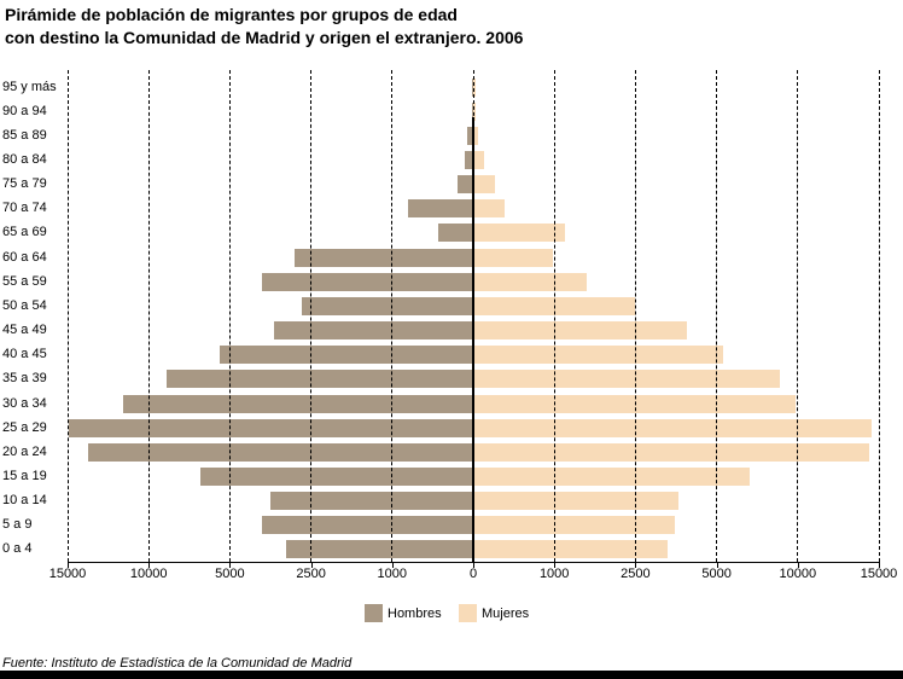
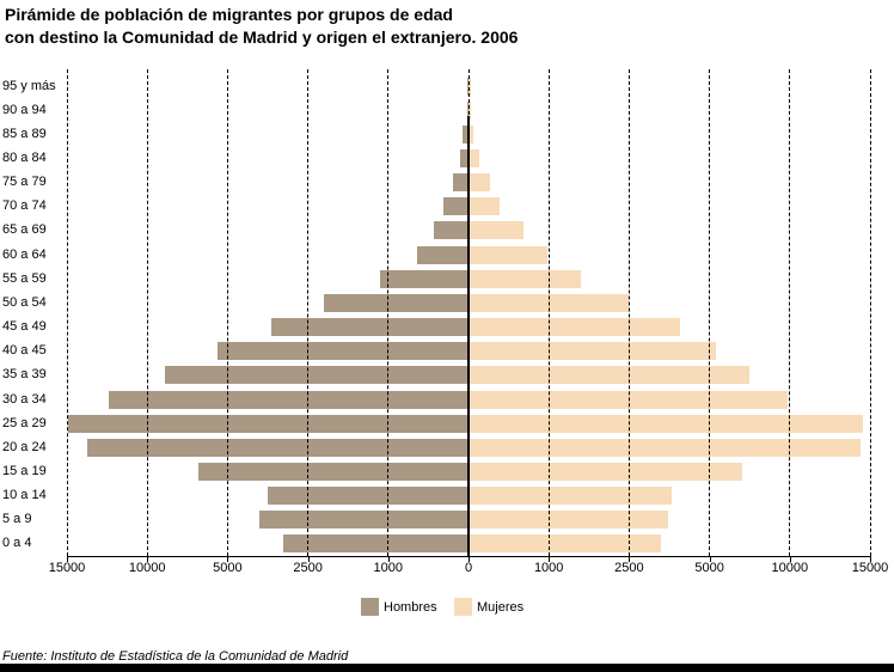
Hombres/70 a 74: 800 -> 300
Mujeres/65 a 69: 1200 -> 700
Hombres/60 a 64: 3000 -> 600
Hombres/55 a 59: 4000 -> 1200
Hombres/50 a 54: 2800 -> 2200
Mujeres/35 a 39: 8900 -> 7500
Hombres/30 a 34: 11600 -> 12400
